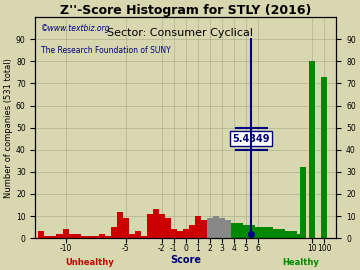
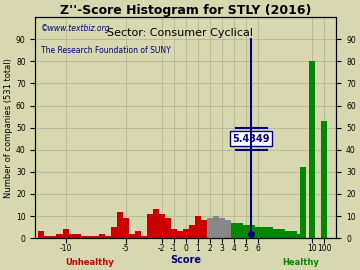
100: 73 -> 53
